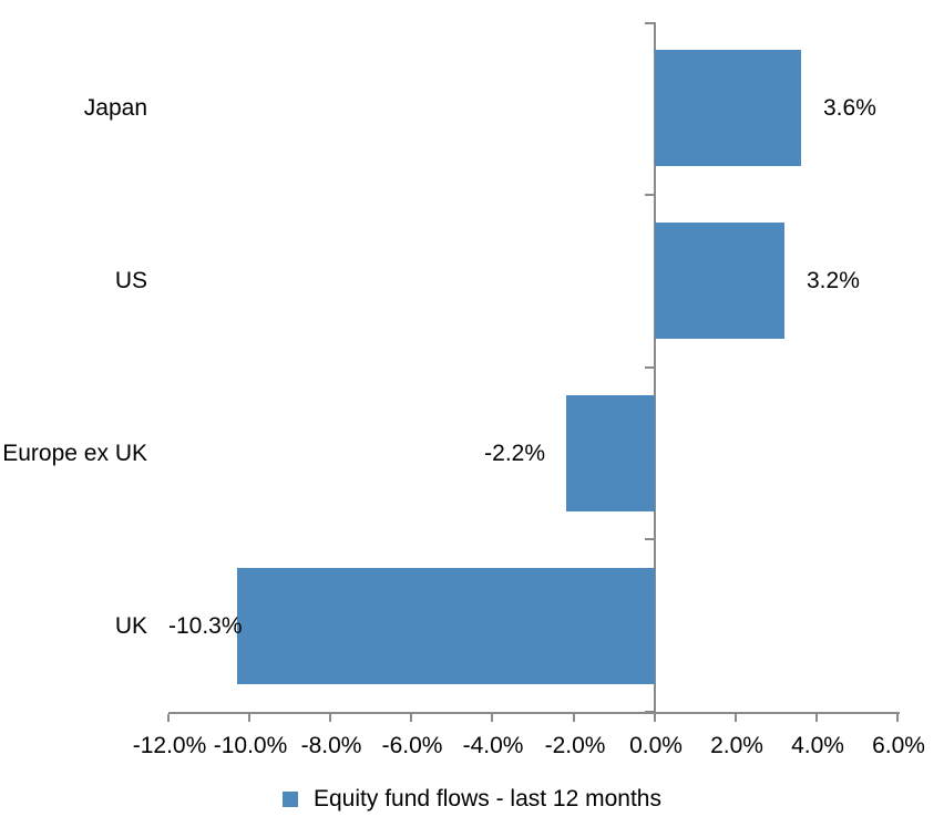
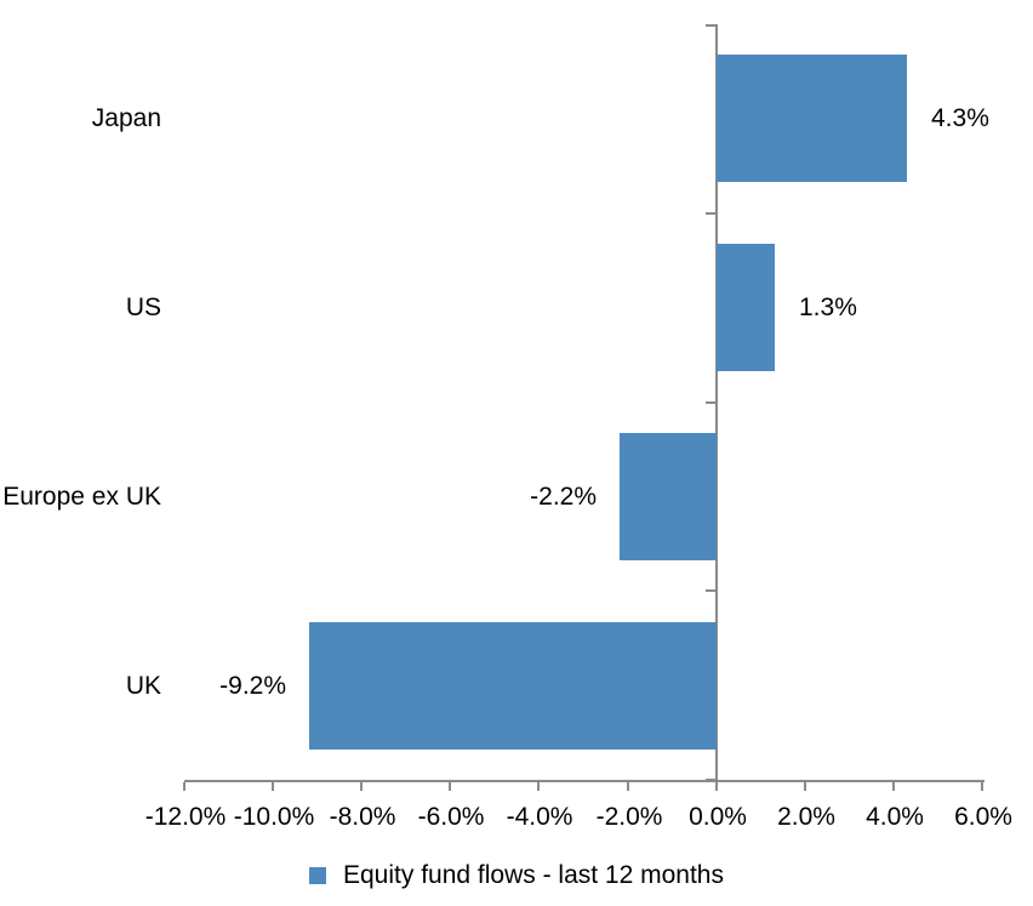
Japan: 3.6% -> 4.3%
US: 3.2% -> 1.3%
UK: -10.3% -> -9.2%
